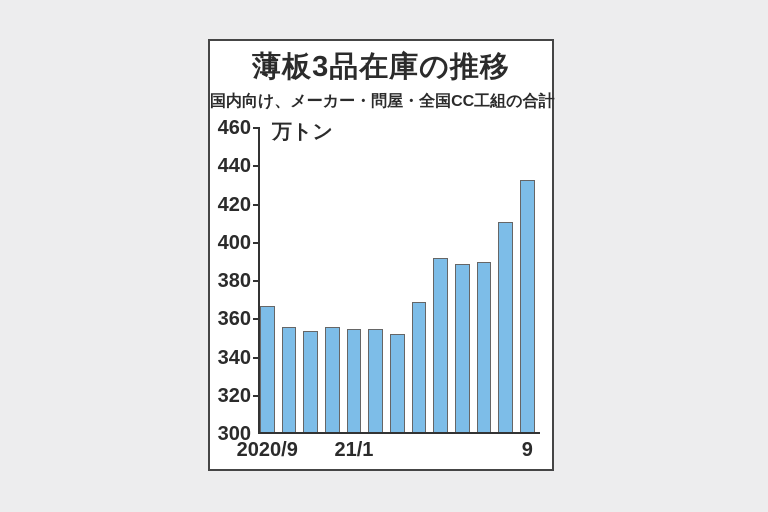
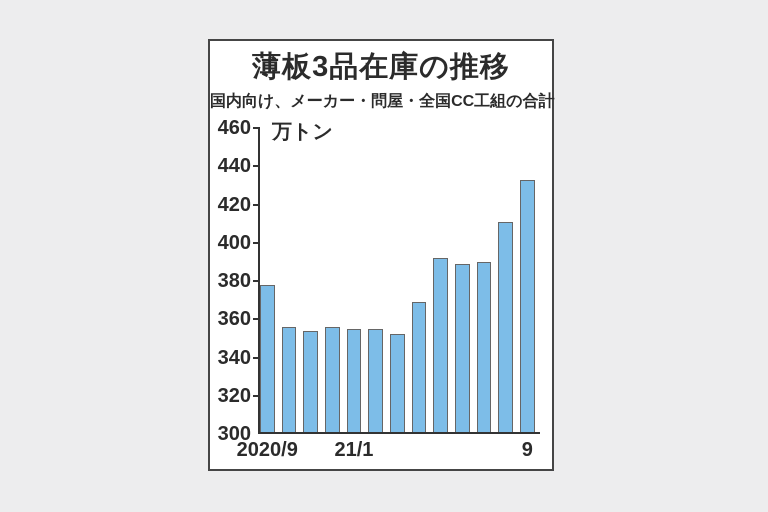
2020/9: 366 -> 377
